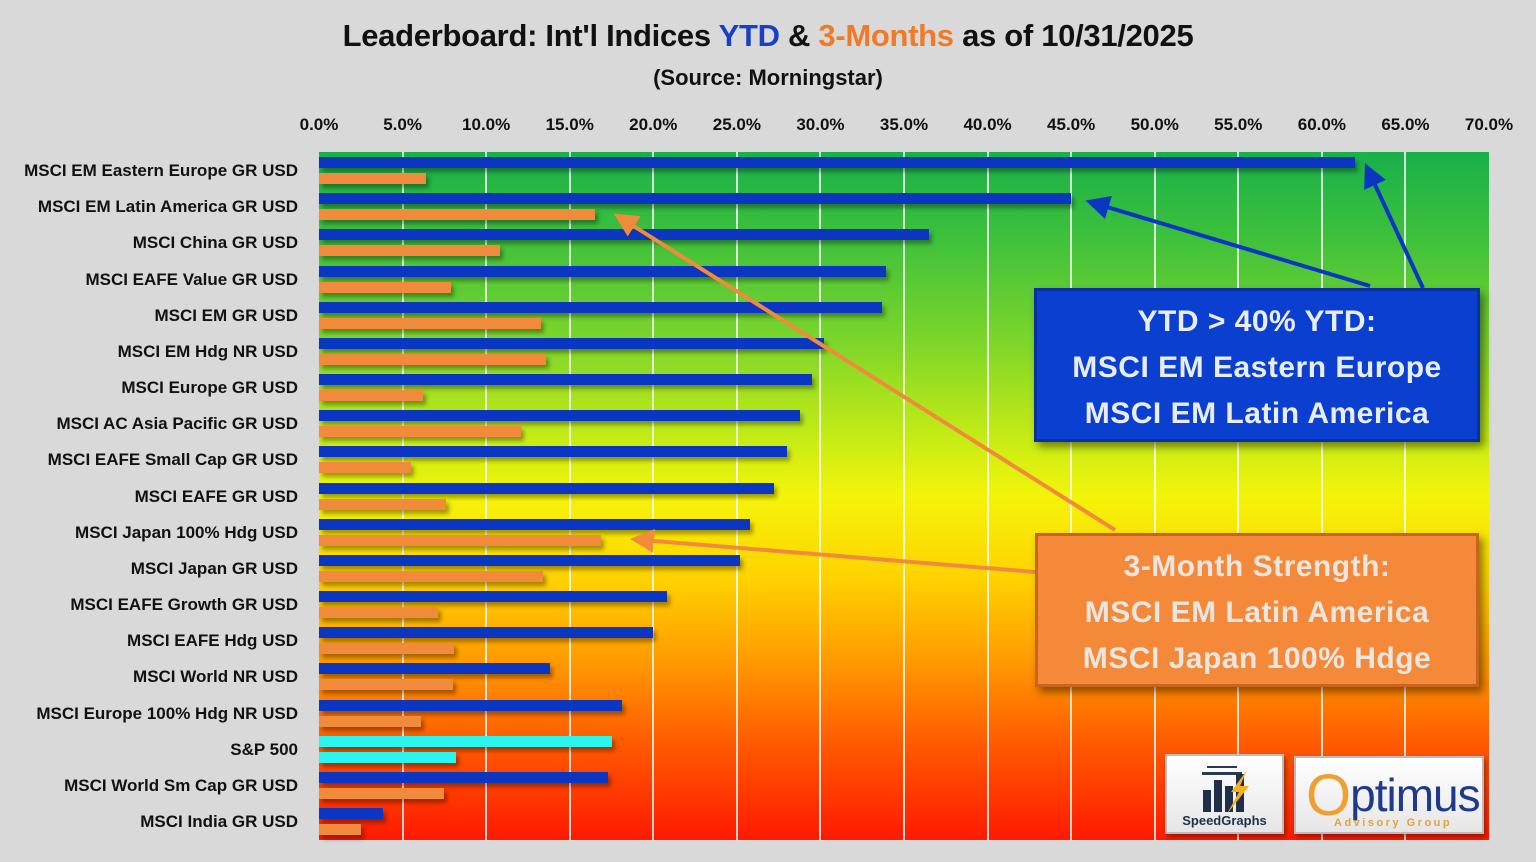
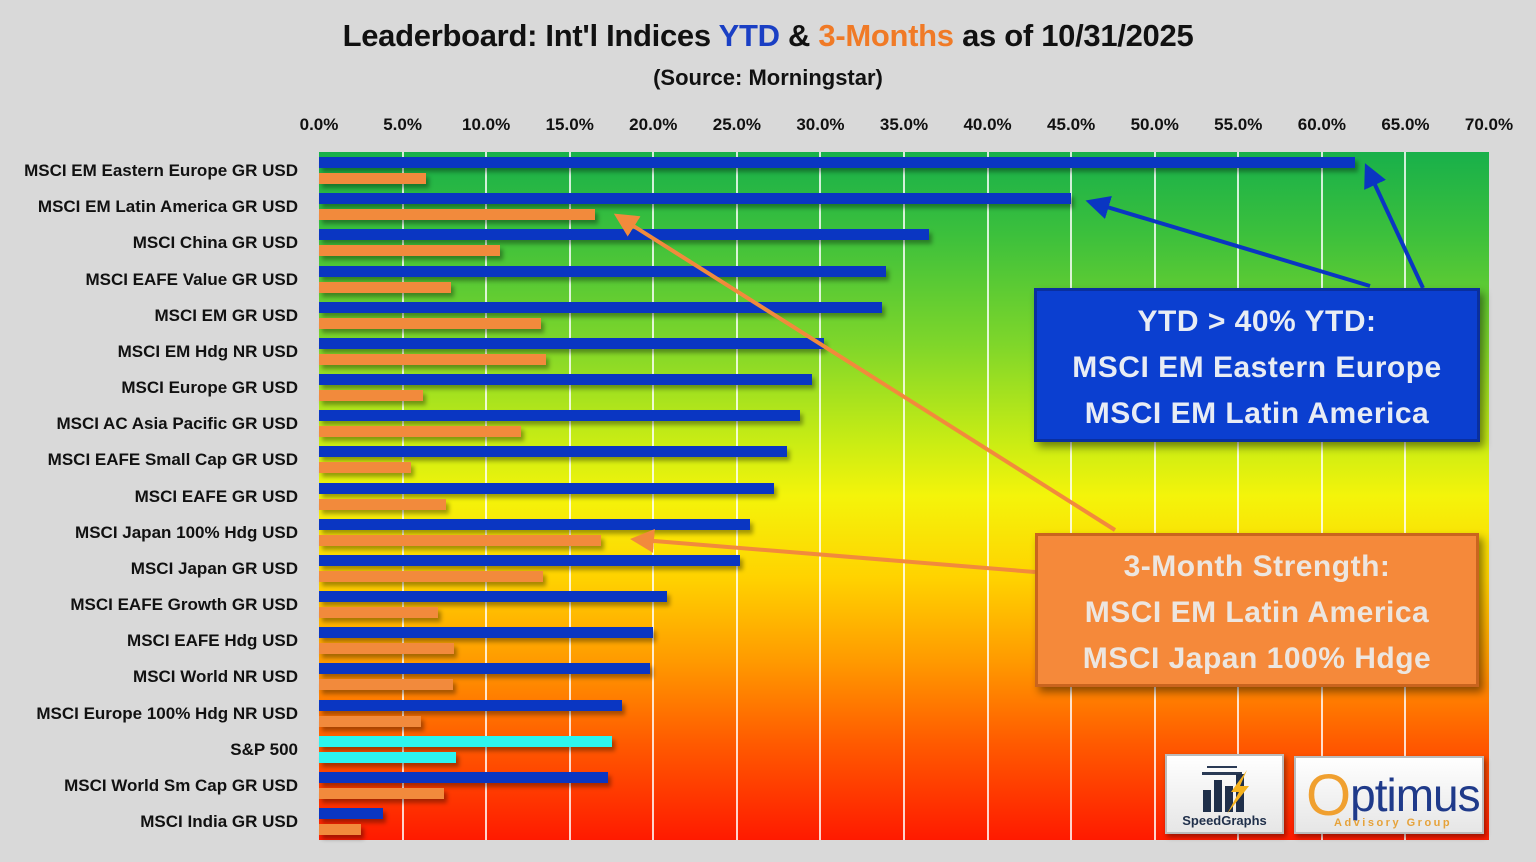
YTD/MSCI World NR USD: 13.8% -> 19.8%
